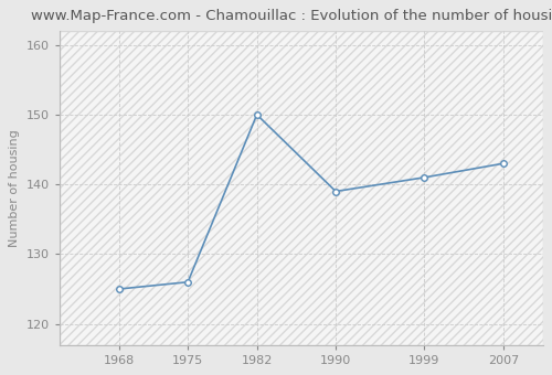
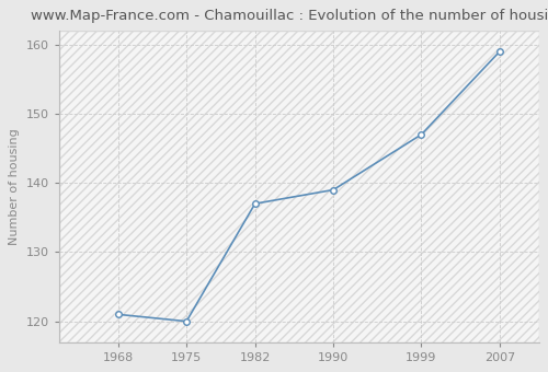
1968: 125 -> 121
1975: 126 -> 120
1982: 150 -> 137
1999: 141 -> 147
2007: 143 -> 159
